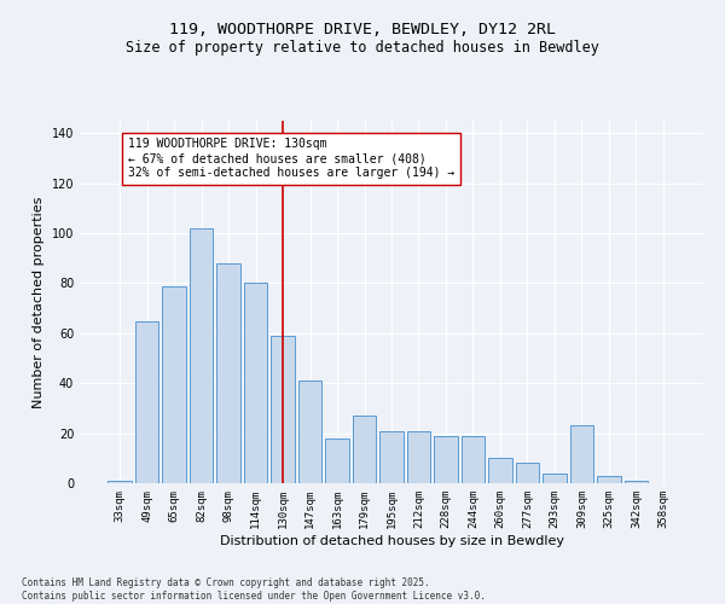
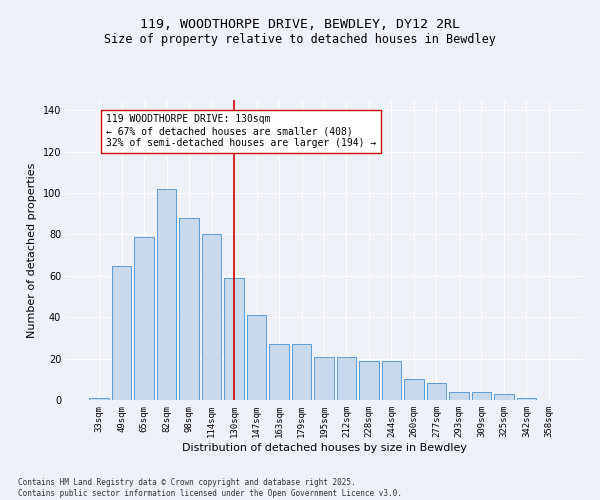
163sqm: 18 -> 27
309sqm: 23 -> 4
